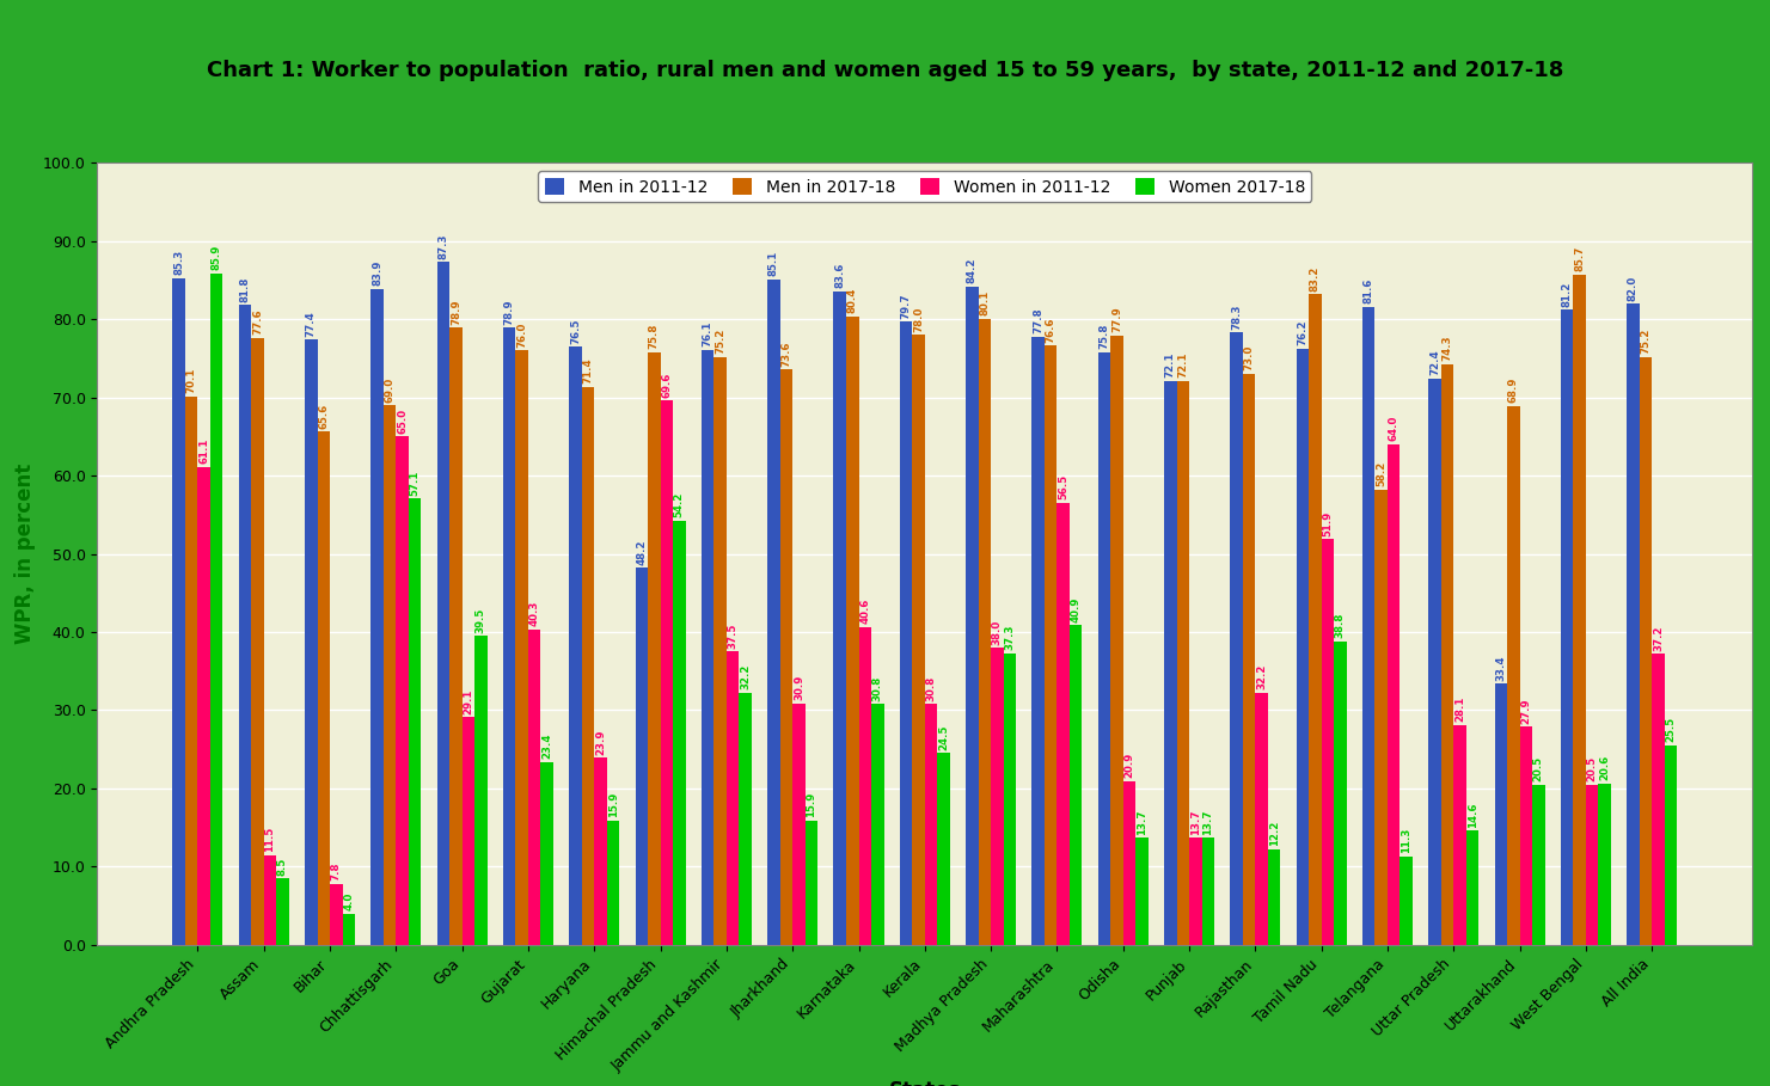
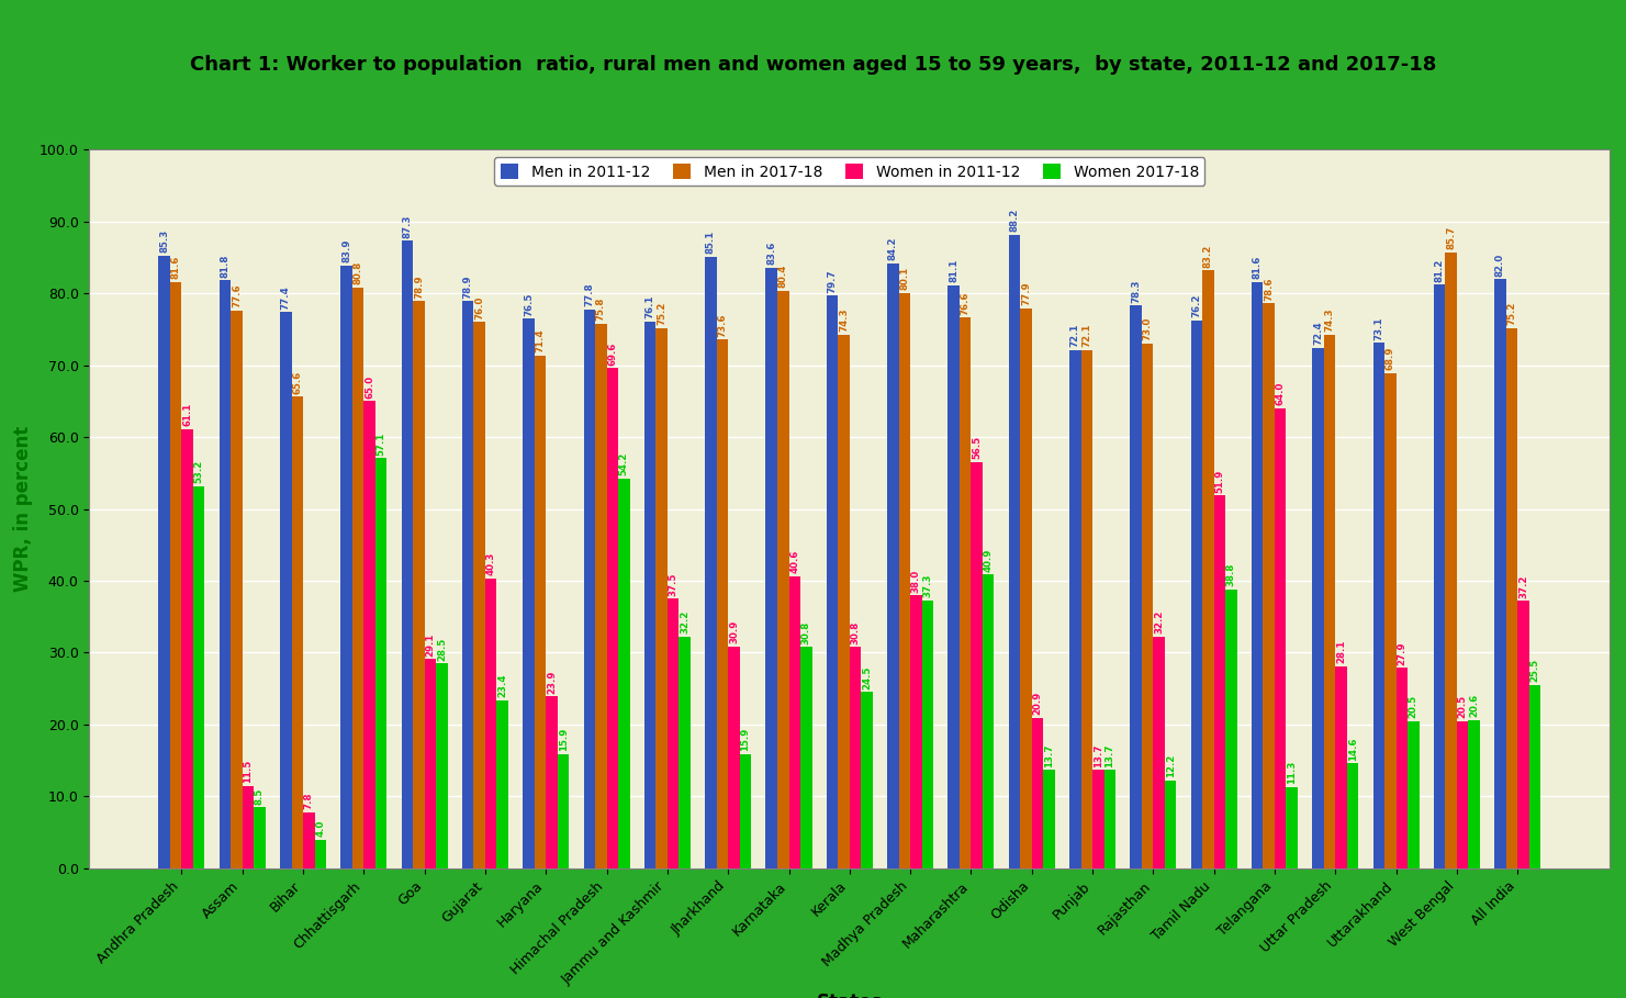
Men in 2017-18/Andhra Pradesh: 70.1 -> 81.6
Women 2017-18/Andhra Pradesh: 85.9 -> 53.2
Men in 2017-18/Chhattisgarh: 69.0 -> 80.8
Women 2017-18/Goa: 39.5 -> 28.5
Men in 2011-12/Himachal Pradesh: 48.2 -> 77.8
Men in 2017-18/Kerala: 78.0 -> 74.3
Men in 2011-12/Maharashtra: 77.8 -> 81.1
Men in 2011-12/Odisha: 75.8 -> 88.2
Men in 2017-18/Telangana: 58.2 -> 78.6
Men in 2011-12/Uttarakhand: 33.4 -> 73.1
